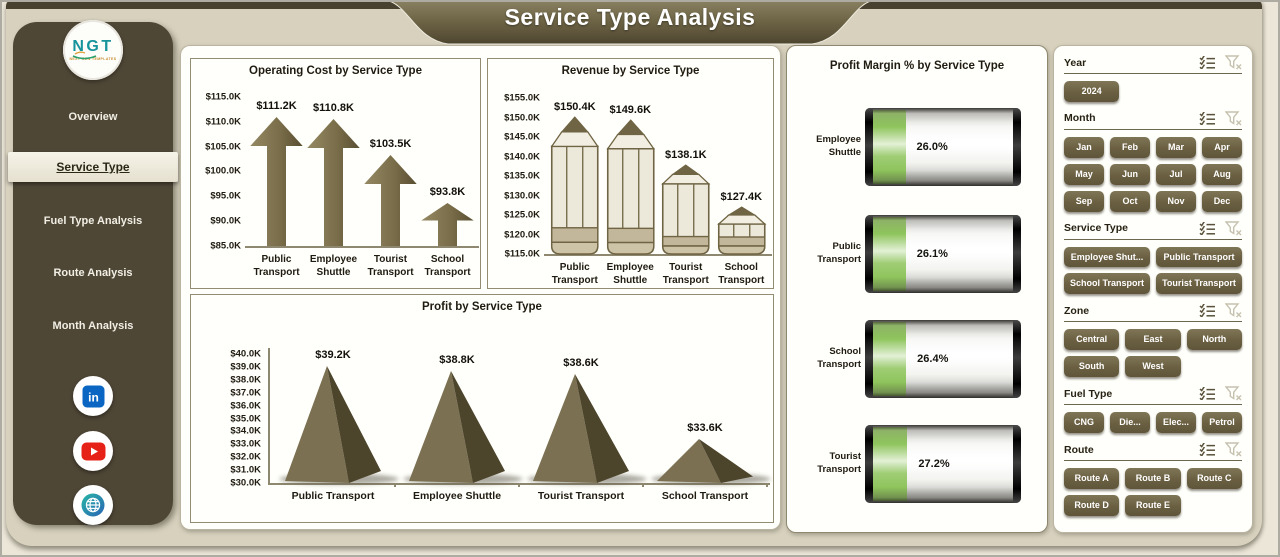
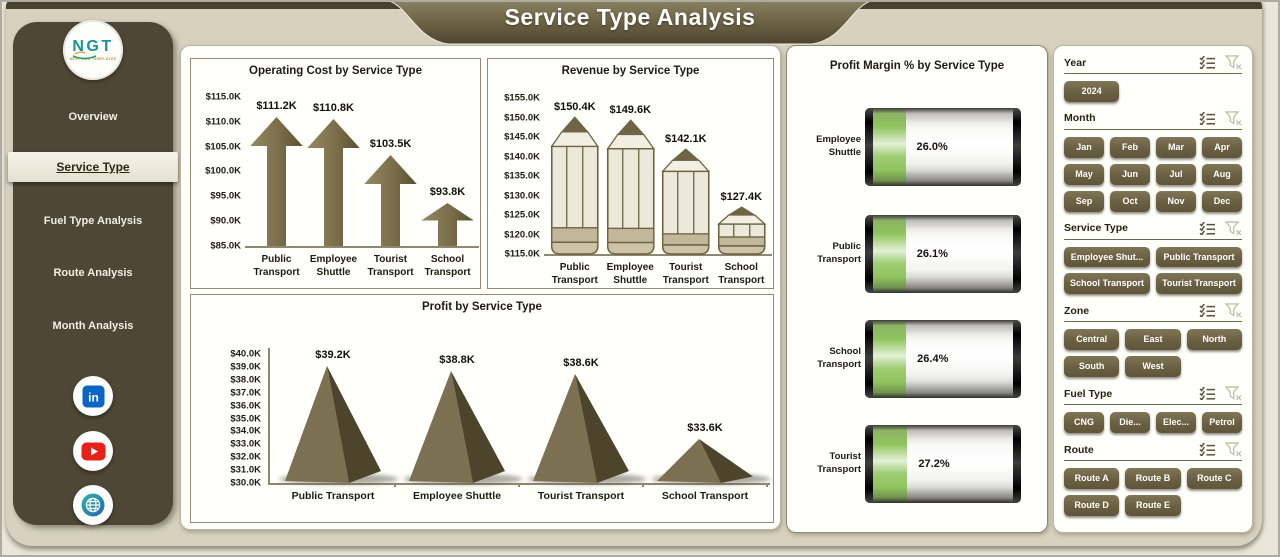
Revenue by Service Type/Tourist Transport: $138.1K -> $142.1K
